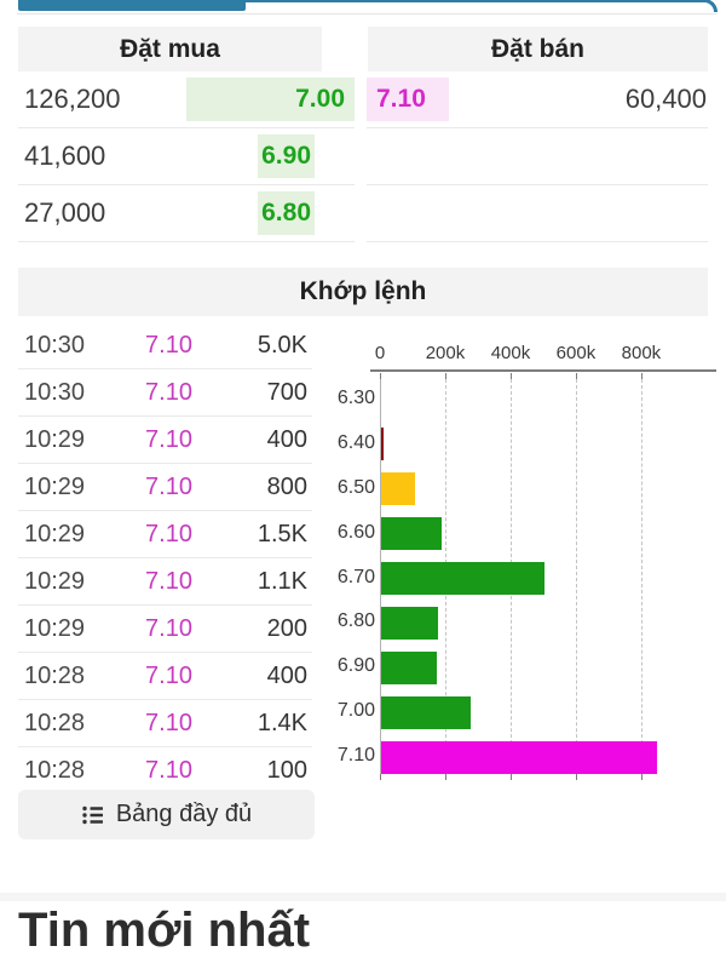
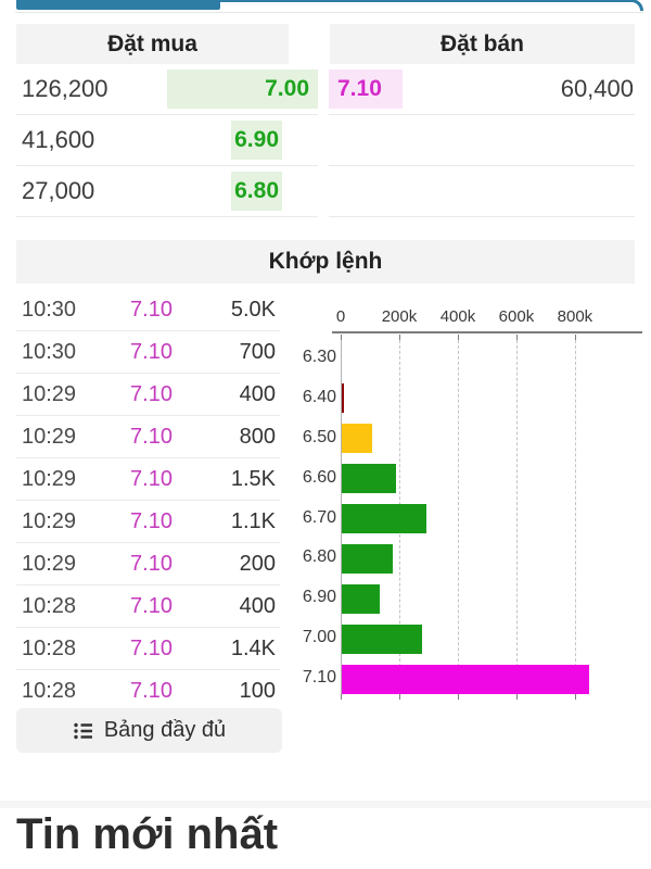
6.70: 500k -> 290k
6.90: 170k -> 130k
